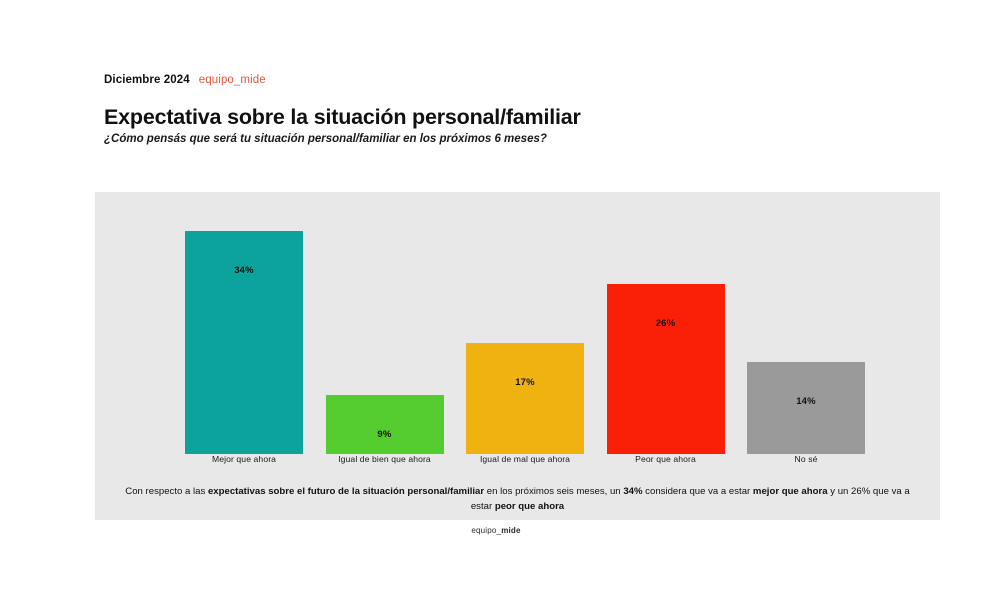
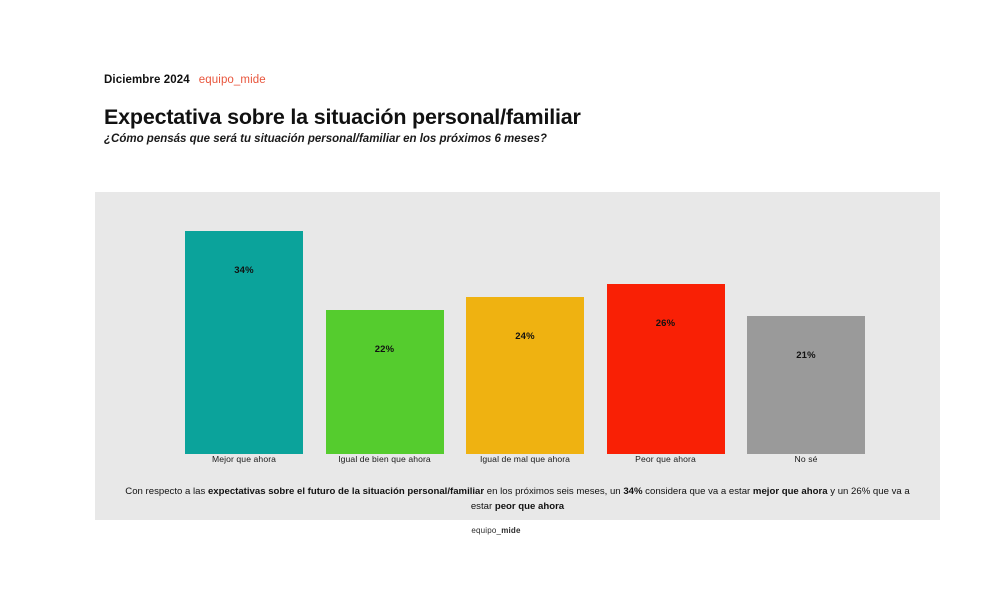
Igual de bien que ahora: 9% -> 22%
Igual de mal que ahora: 17% -> 24%
No sé: 14% -> 21%
